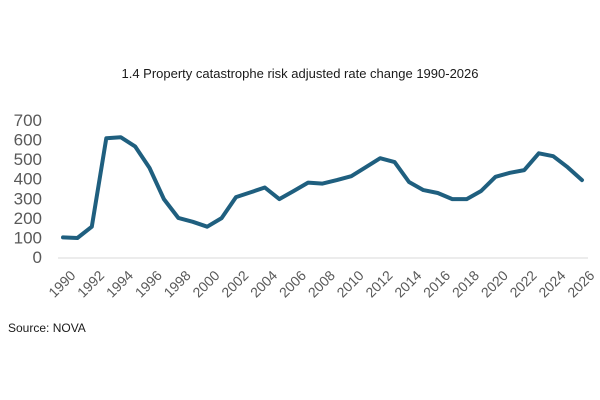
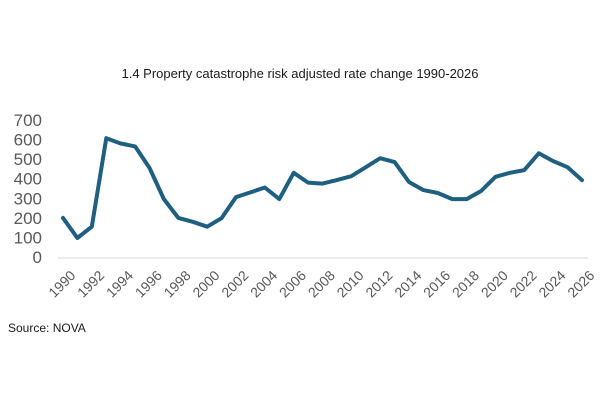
1990: 100 -> 200
1994: 610 -> 580
2006: 340 -> 430
2024: 520 -> 490
